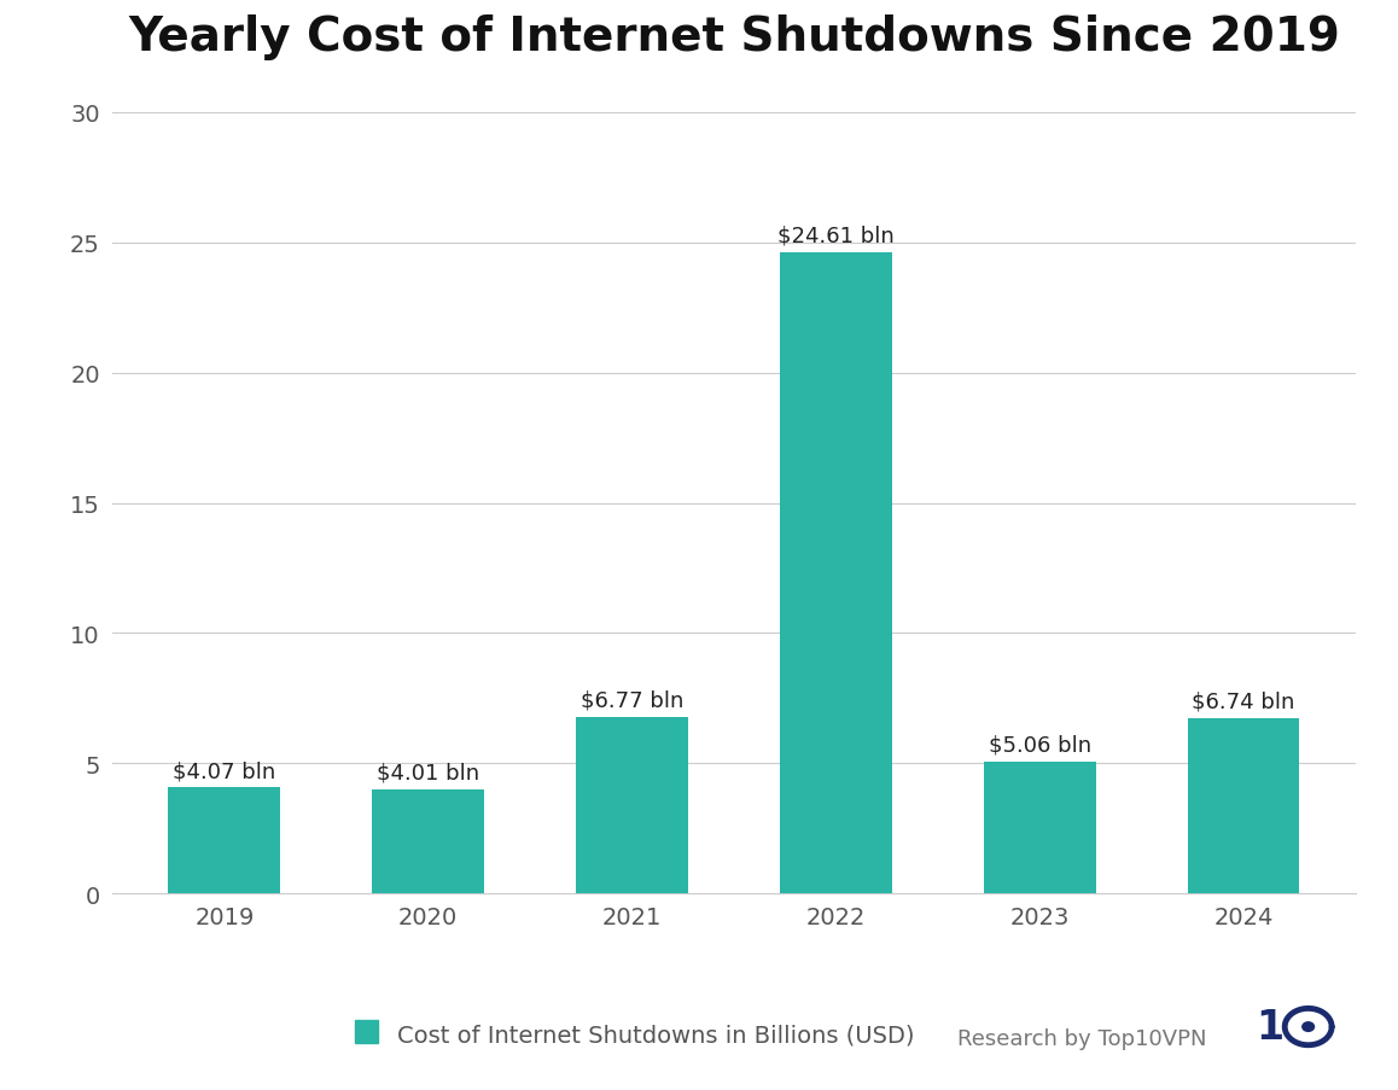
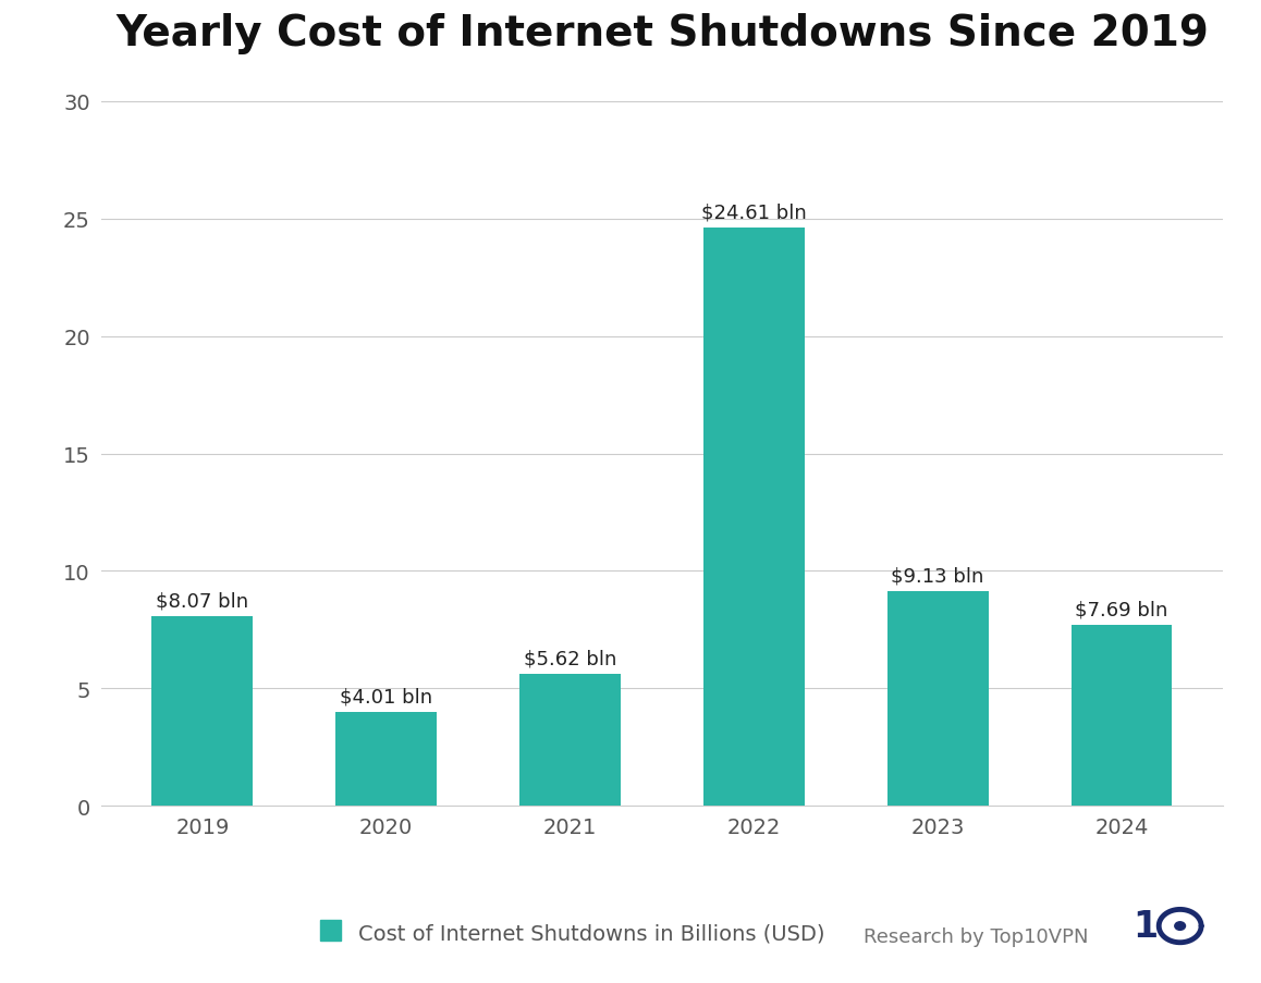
Yearly Cost of Internet Shutdowns Since 2019/2019: $4.07 -> $8.07
Yearly Cost of Internet Shutdowns Since 2019/2021: $6.77 -> $5.62
Yearly Cost of Internet Shutdowns Since 2019/2023: $5.06 -> $9.13
Yearly Cost of Internet Shutdowns Since 2019/2024: $6.74 -> $7.69
